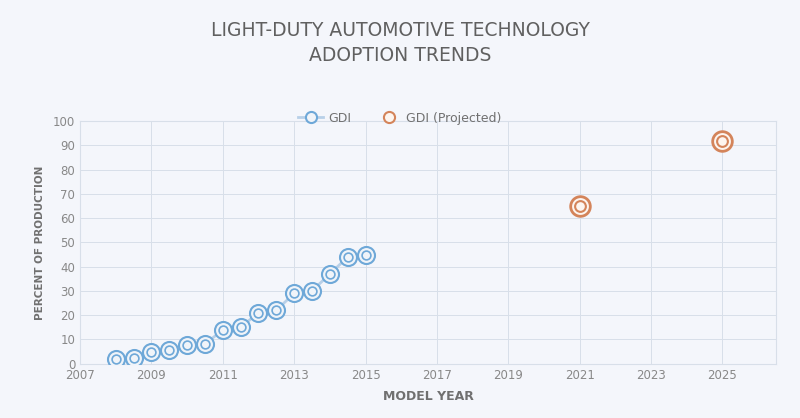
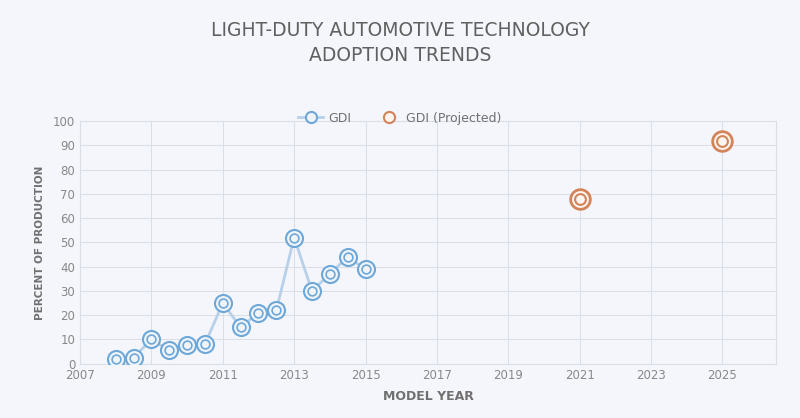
GDI/2009: 5.0 -> 10.0
GDI/2011: 14.0 -> 25.0
GDI/2013: 29.0 -> 52.0
GDI/2015: 45.0 -> 39.0
GDI (Projected)/2021: 65 -> 68
